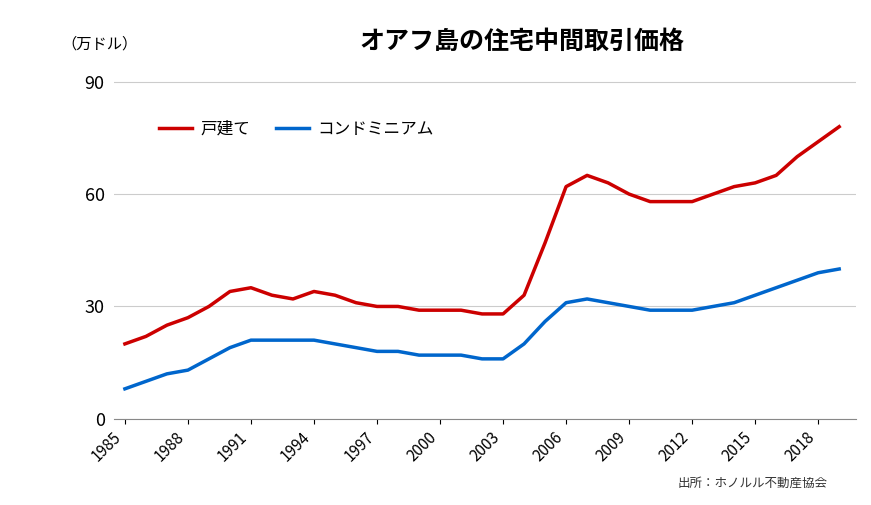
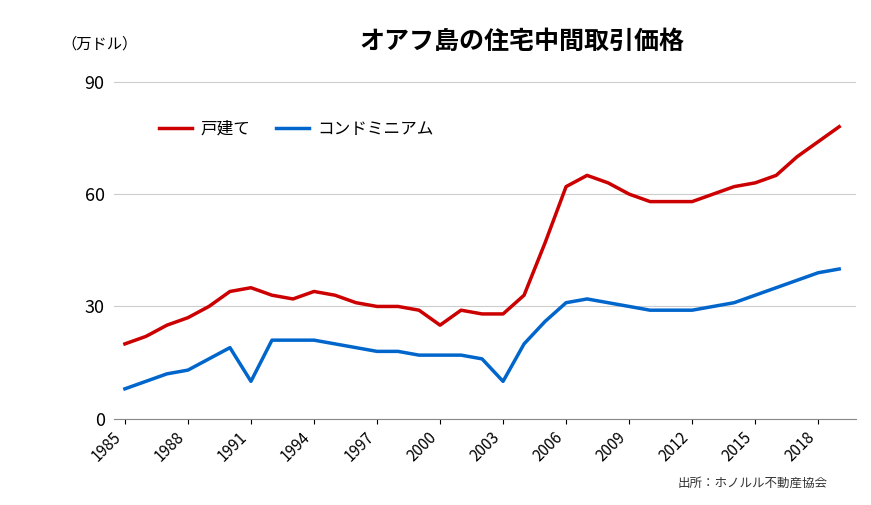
コンドミニアム/1991: 21 -> 10
戸建て/2000: 29 -> 25
コンドミニアム/2003: 16 -> 10
